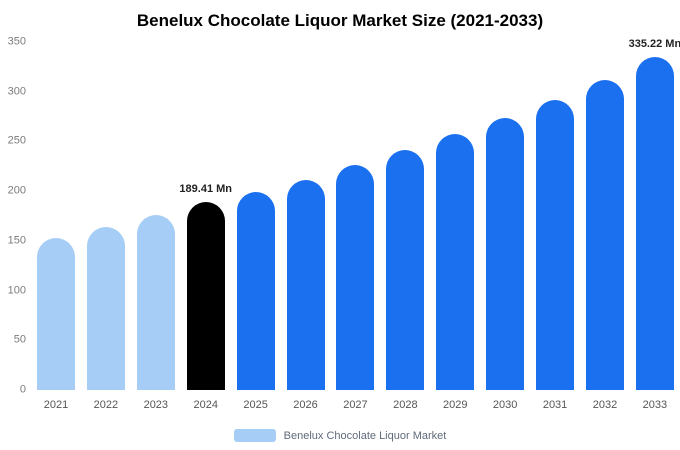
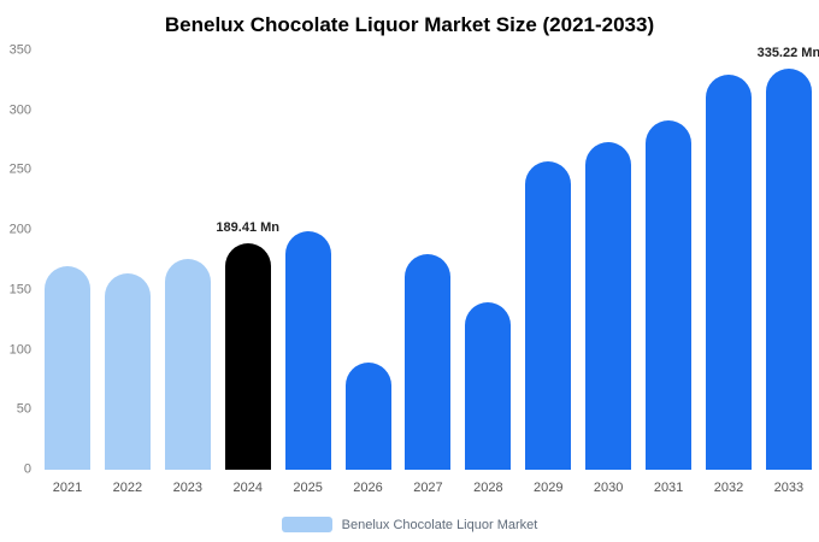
2021: 150 -> 170
2026: 210 -> 90
2027: 230 -> 180
2028: 240 -> 140
2032: 310 -> 330
